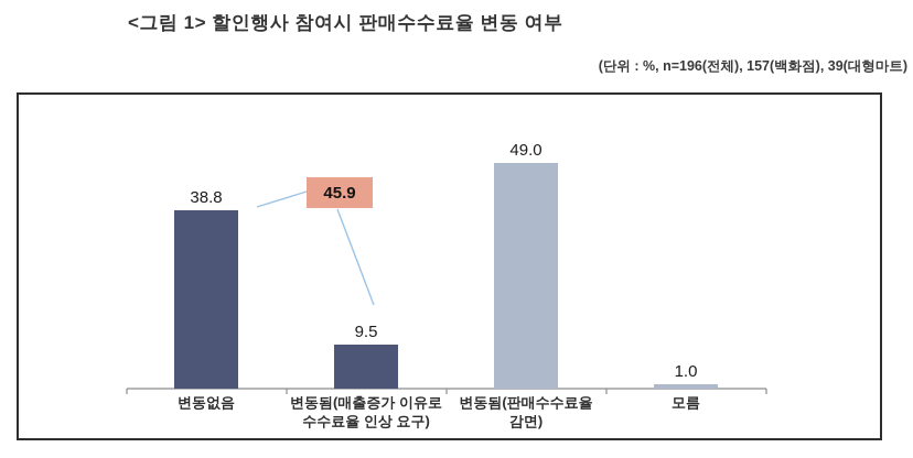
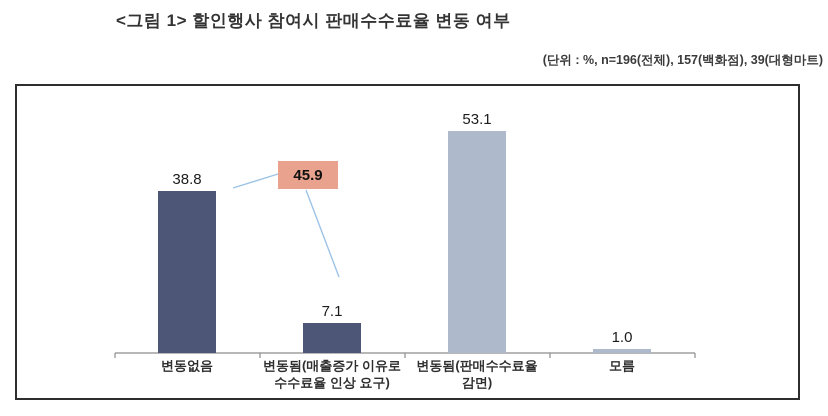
변동됨(매출증가 이유로 수수료율 인상 요구): 9.5 -> 7.1
변동됨(판매수수료율 감면): 49.0 -> 53.1
